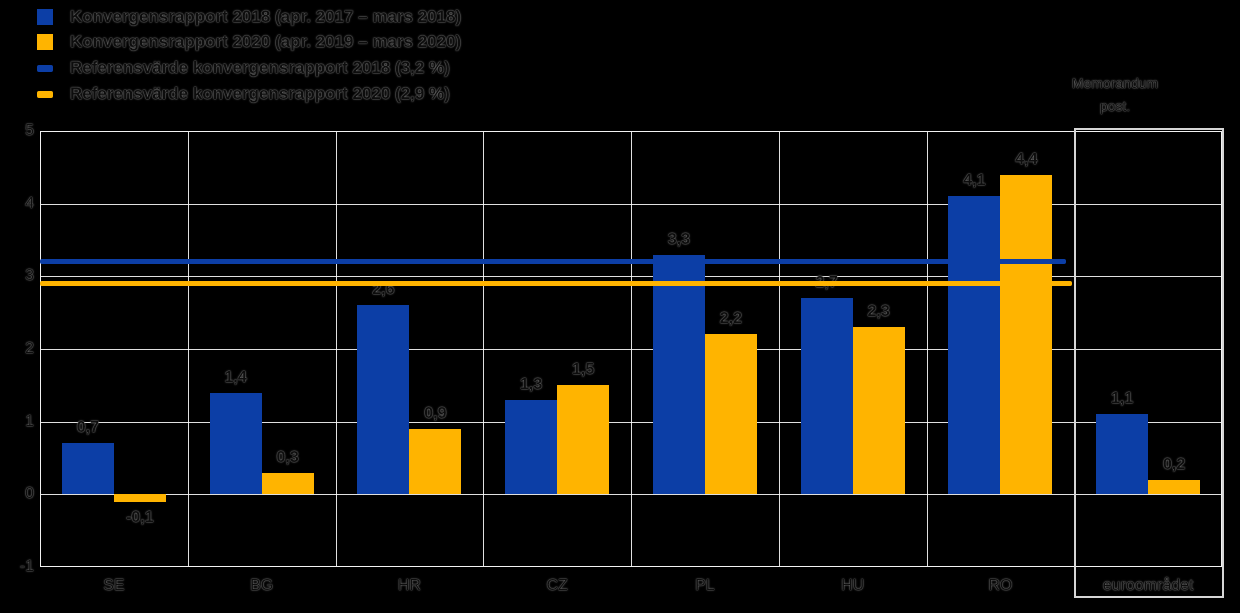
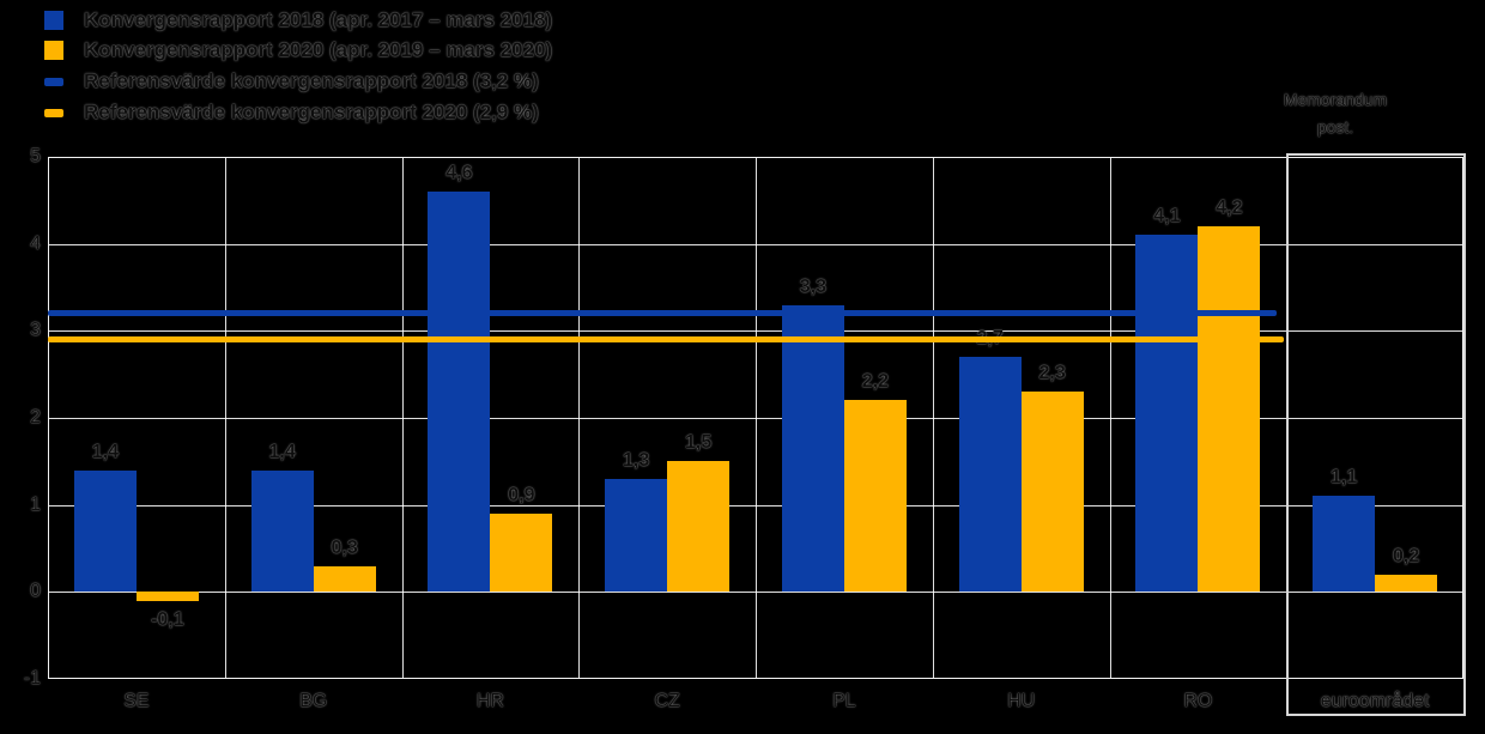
Konvergensrapport 2018 (apr. 2017 – mars 2018)/SE: 0,7 -> 1,4
Konvergensrapport 2018 (apr. 2017 – mars 2018)/HR: 2,6 -> 4,6
Konvergensrapport 2020 (apr. 2019 – mars 2020)/RO: 4,4 -> 4,2
